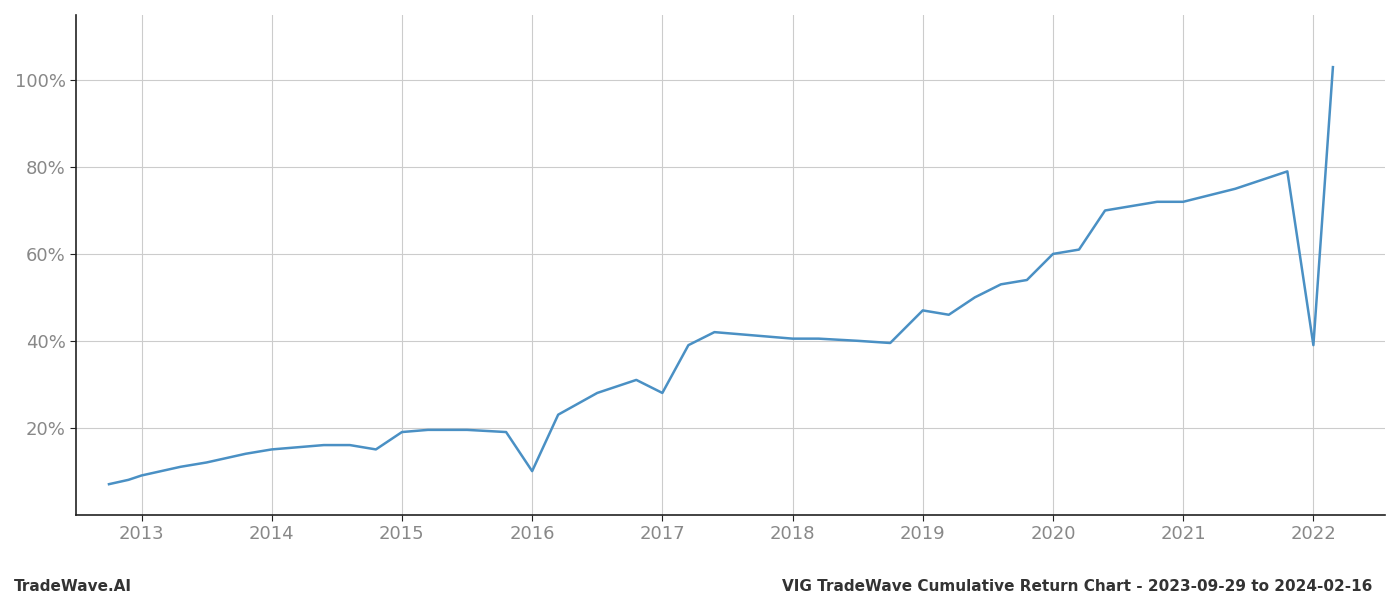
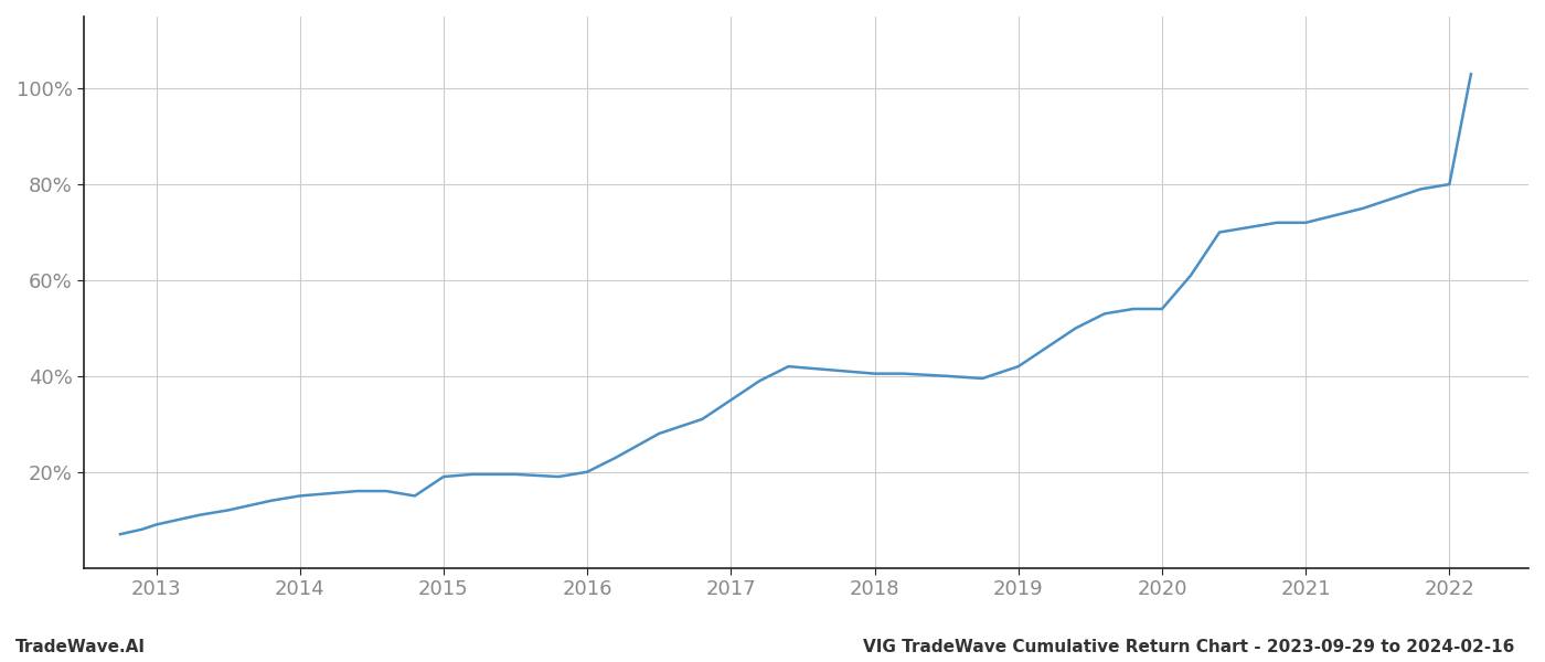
2016: 10.0% -> 20.0%
2017: 28.0% -> 35.0%
2019: 47.0% -> 42.0%
2020: 60.0% -> 54.0%
2022: 39.0% -> 80.0%
